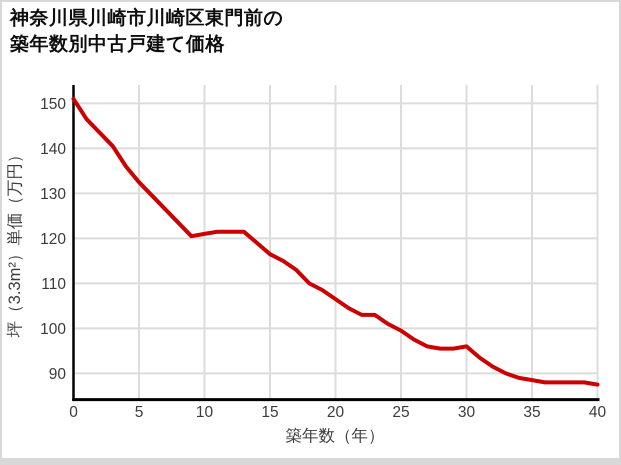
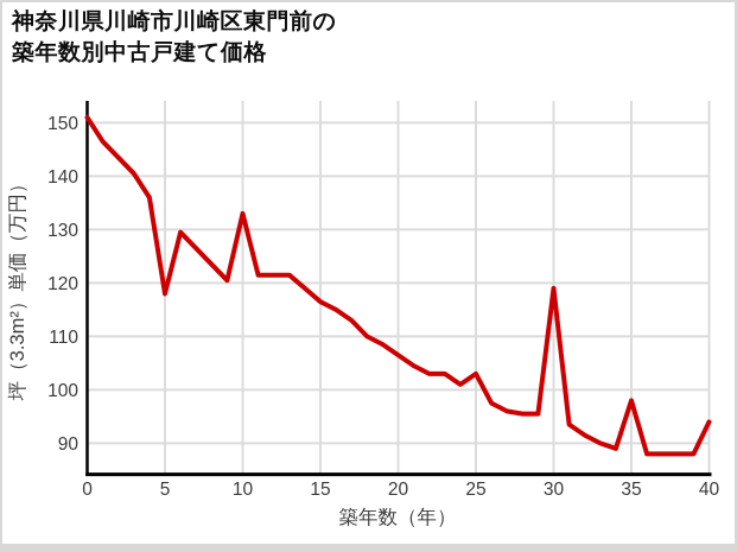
5: 132 -> 118
10: 121 -> 133
25: 100 -> 103
30: 96 -> 119
35: 88 -> 98
40: 88 -> 94
